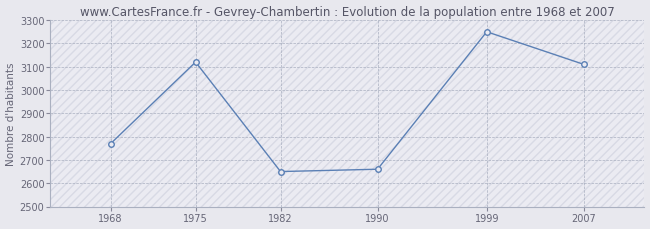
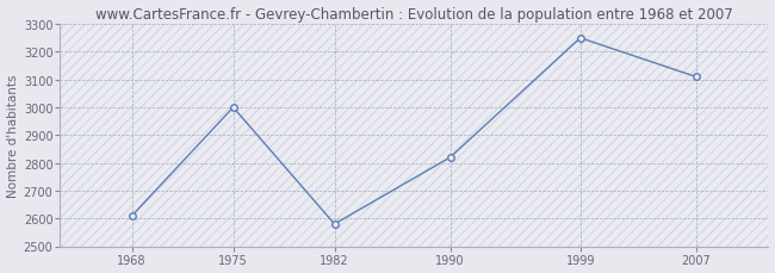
1968: 2770 -> 2610
1975: 3120 -> 3000
1982: 2650 -> 2580
1990: 2660 -> 2820
